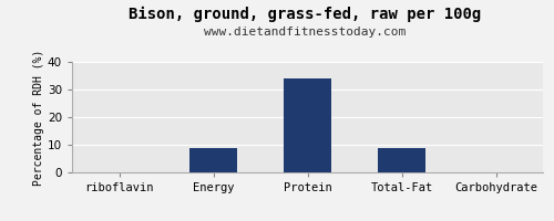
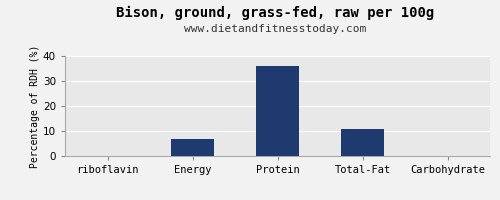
Energy: 9 -> 7
Protein: 34 -> 36
Total-Fat: 9 -> 11
